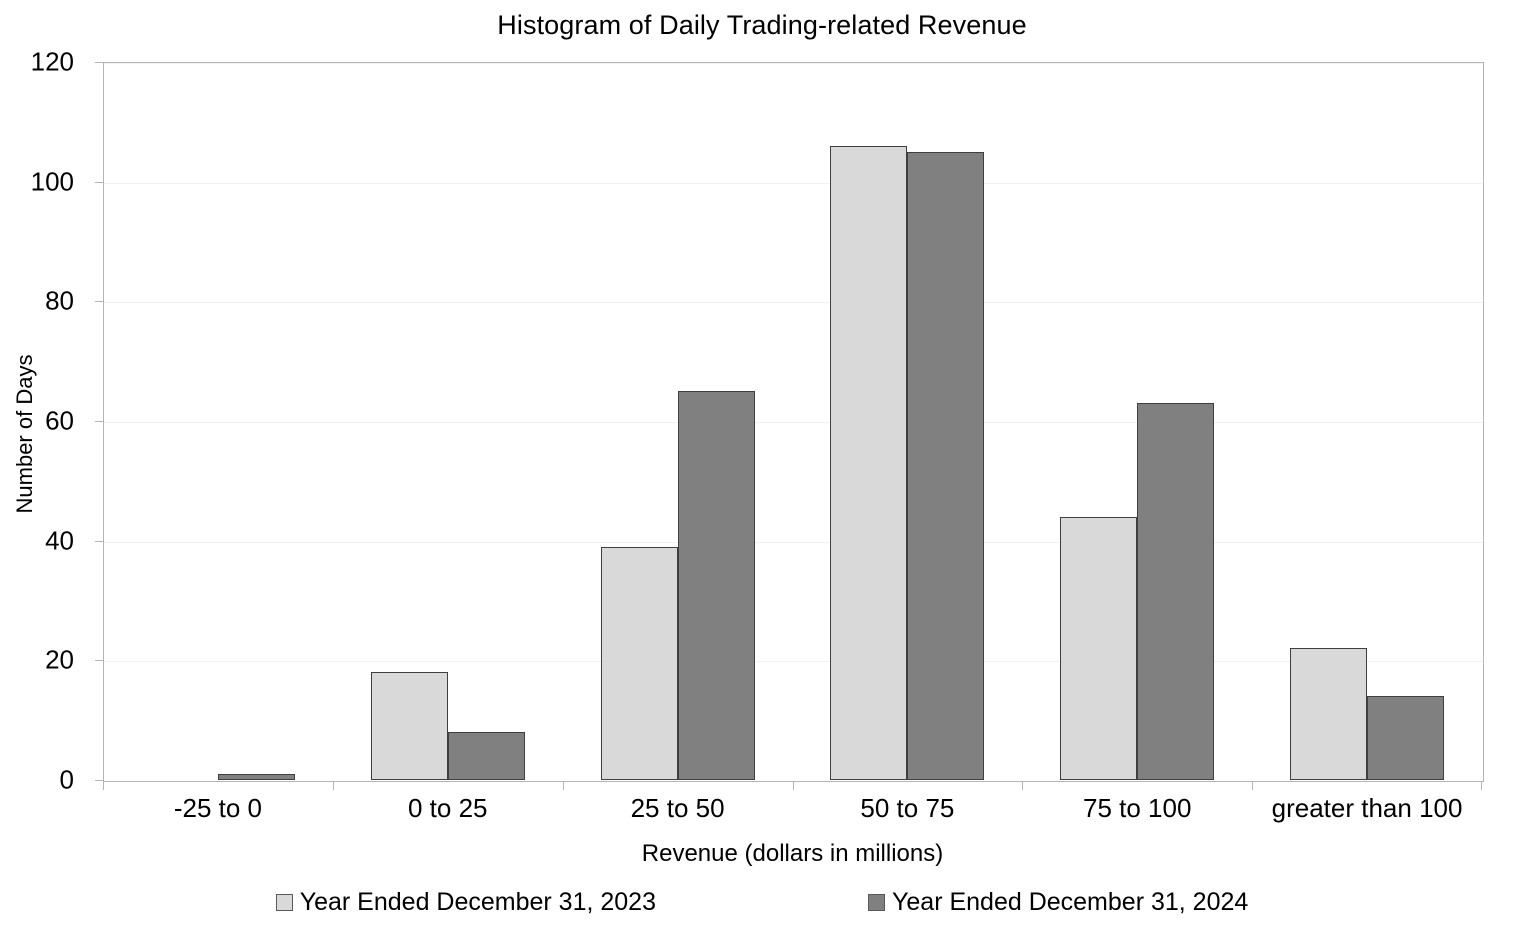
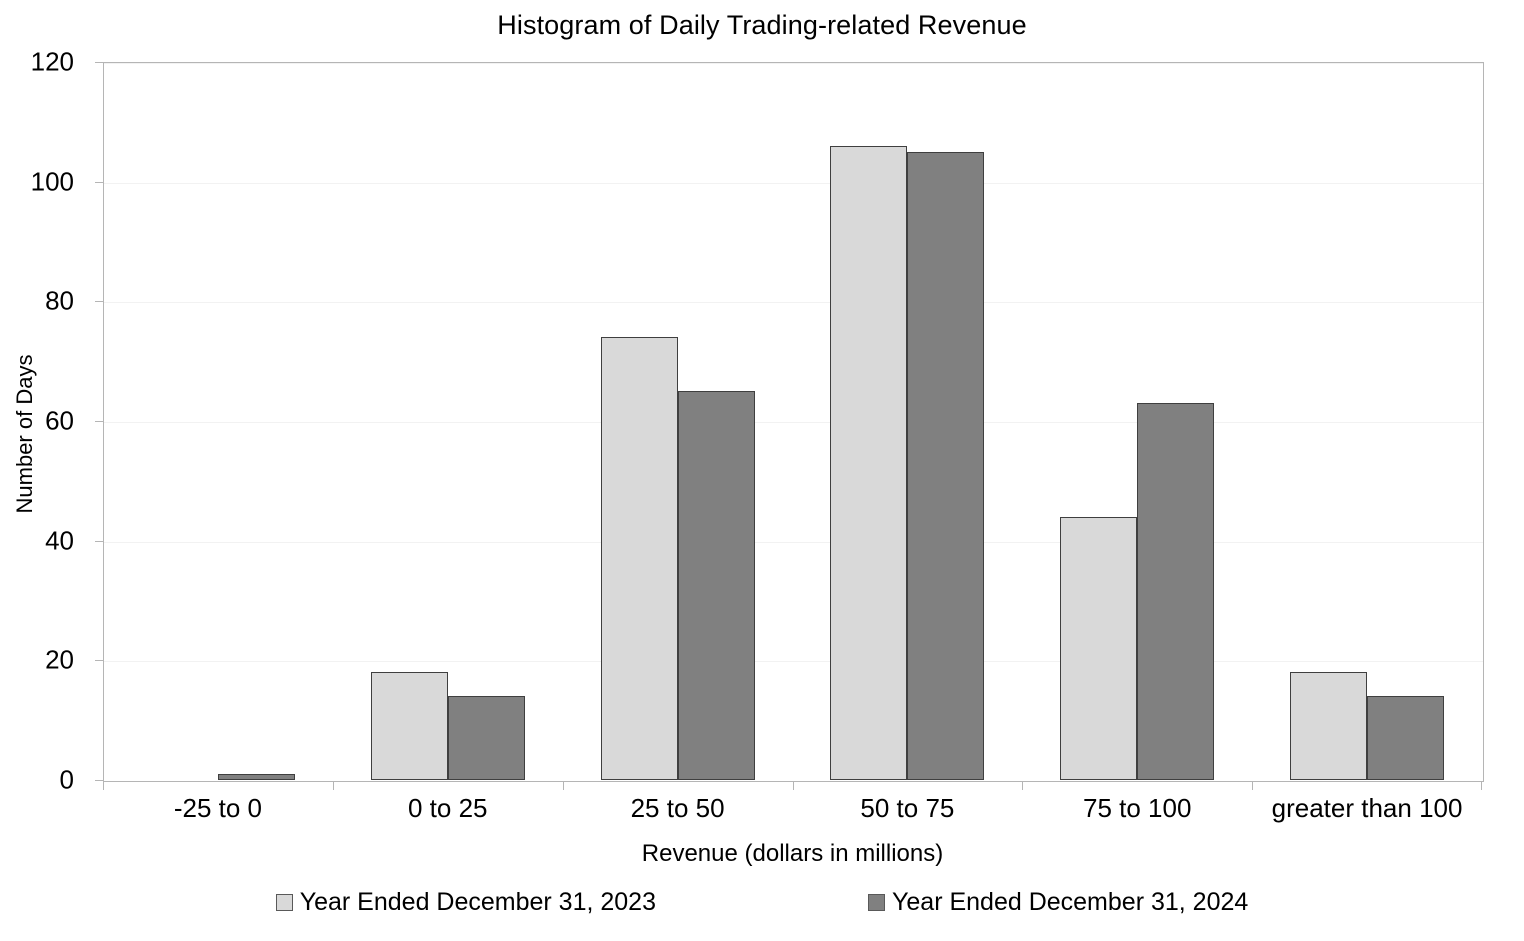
Year Ended December 31, 2024/0 to 25: 8 -> 14
Year Ended December 31, 2023/25 to 50: 39 -> 74
Year Ended December 31, 2023/greater than 100: 22 -> 18
